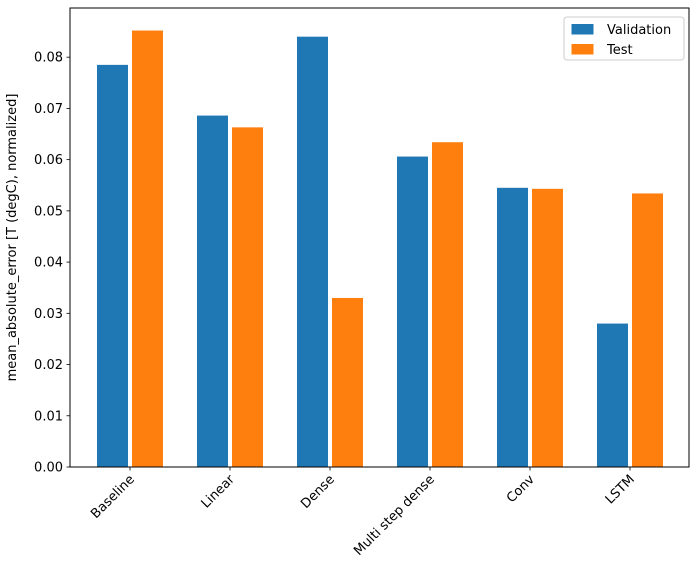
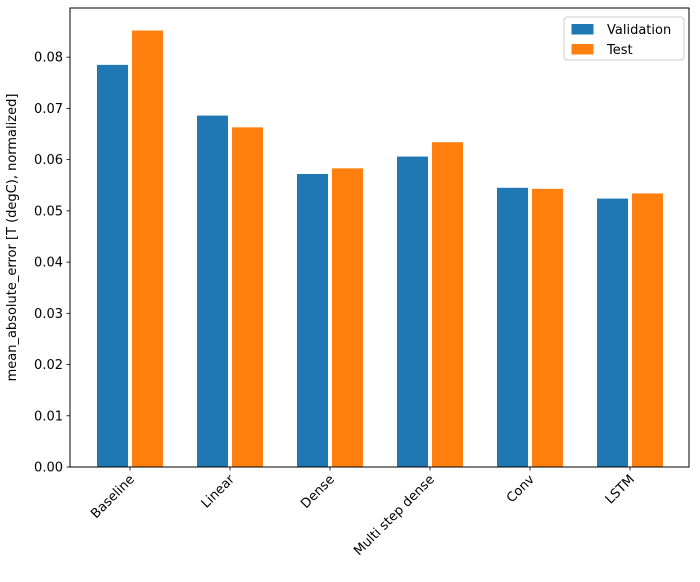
Validation/Dense: 0.084 -> 0.057
Test/Dense: 0.033 -> 0.058
Validation/LSTM: 0.028 -> 0.052
